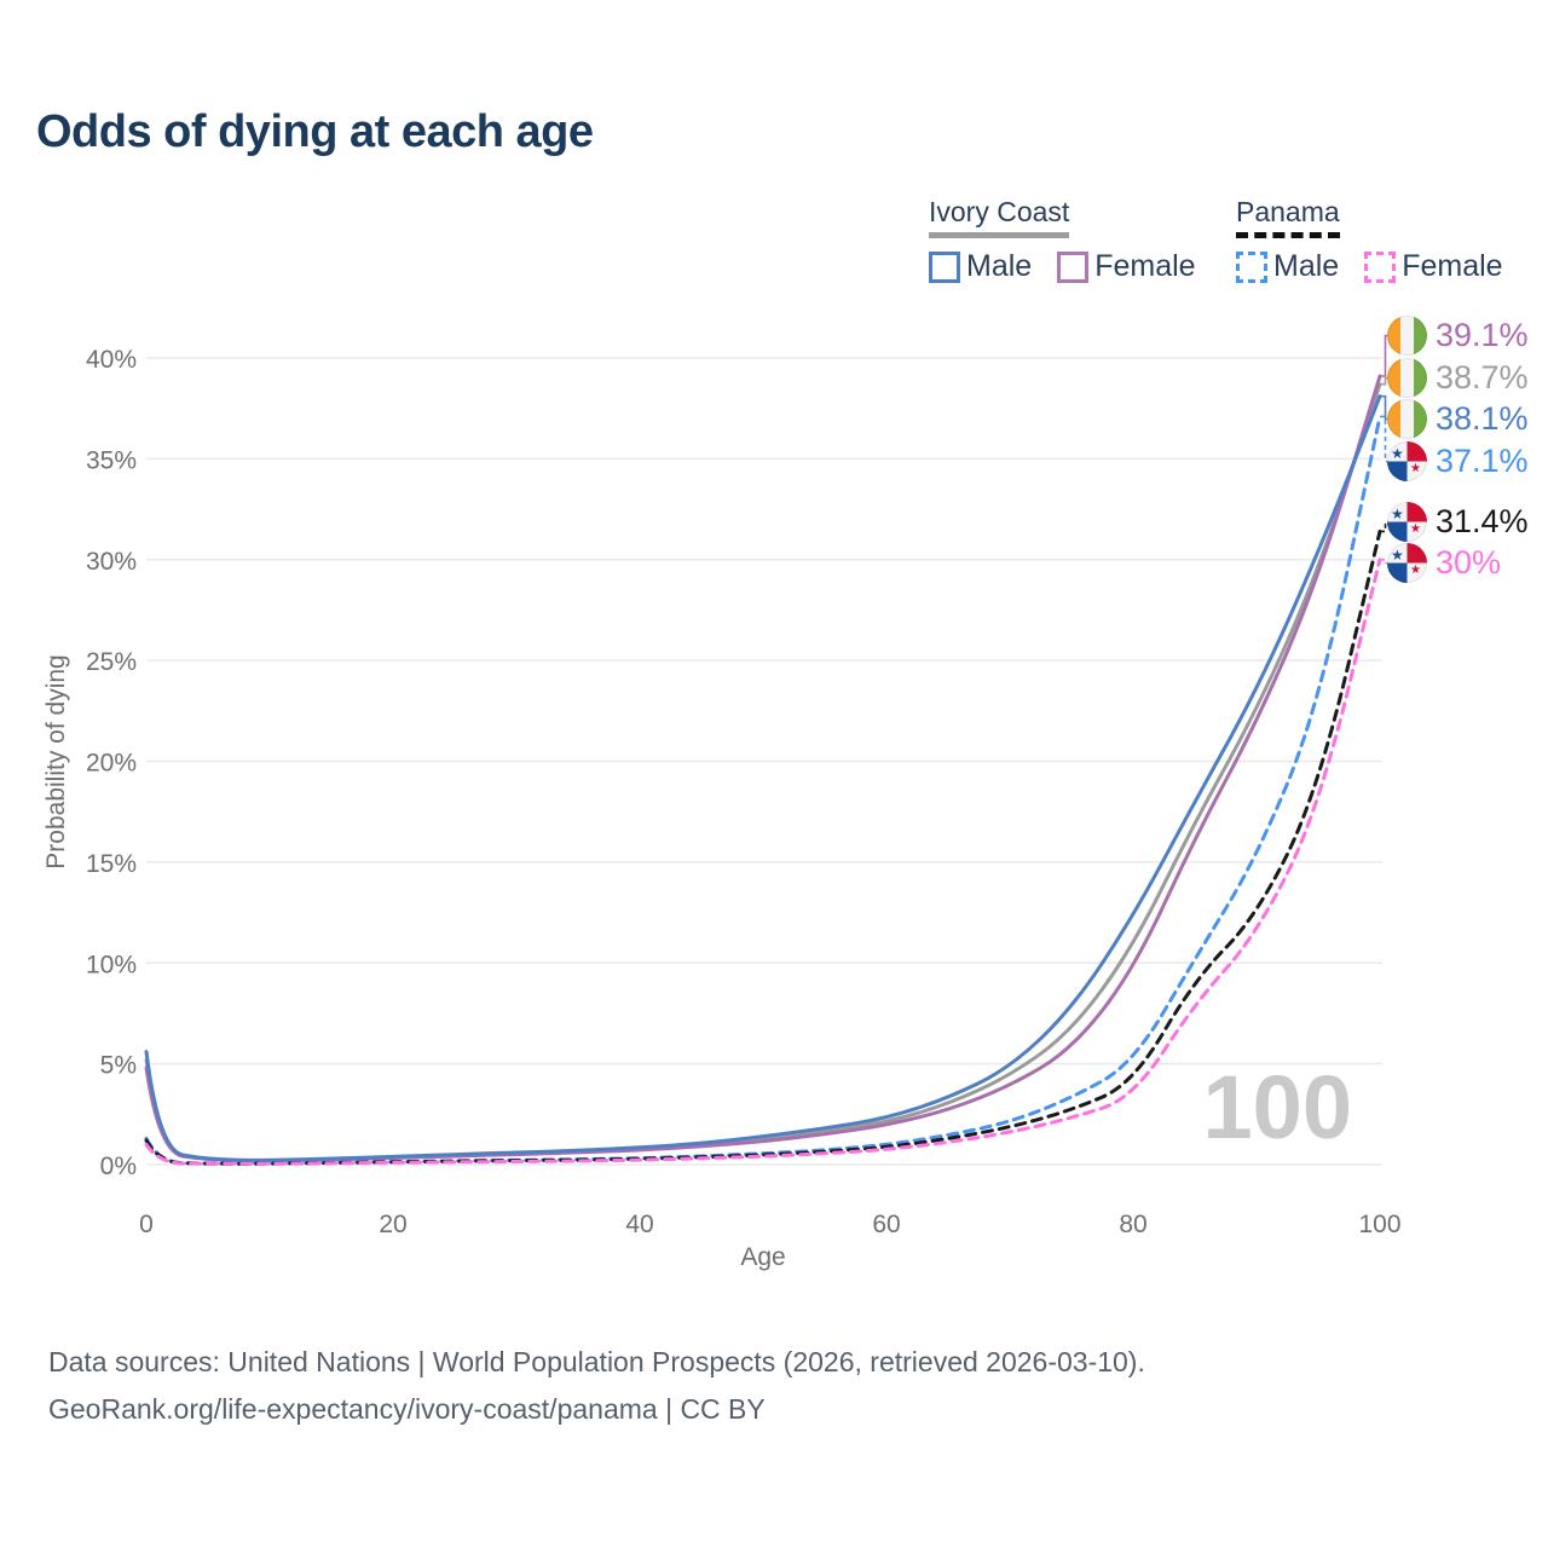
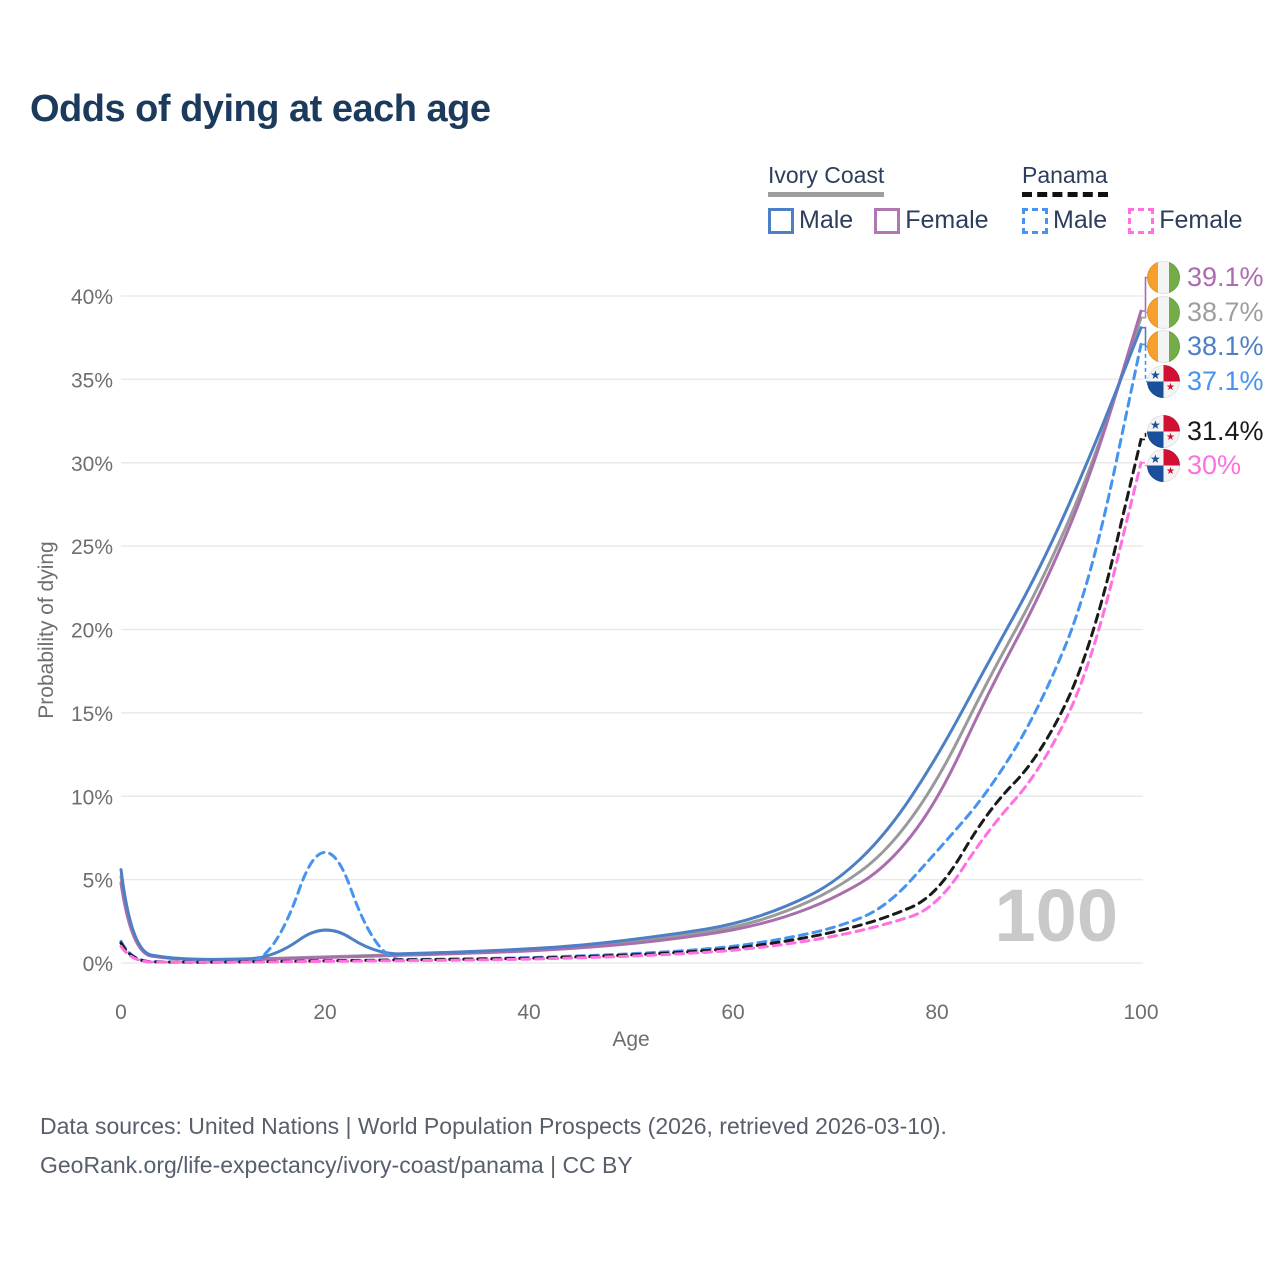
Ivory Coast Male/20: 0.4% -> 2.5%
Panama Male/20: 0.1% -> 8.8%
Panama Male/80: 5.0% -> 6.7%
